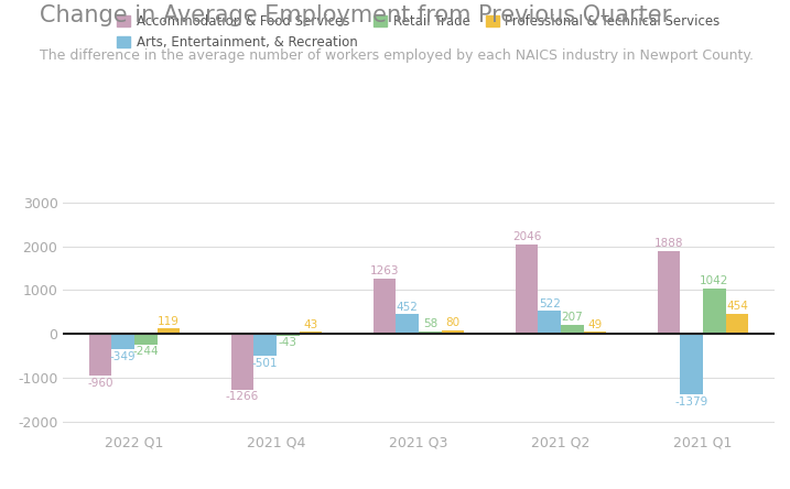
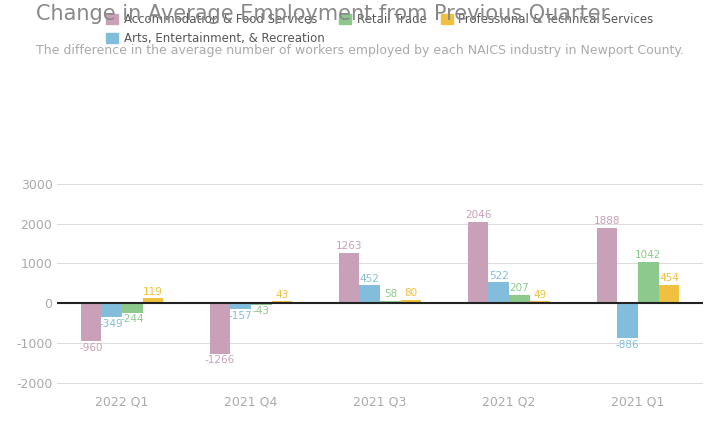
Arts, Entertainment, & Recreation/2021 Q4: -501 -> -157
Arts, Entertainment, & Recreation/2021 Q1: -1379 -> -886
